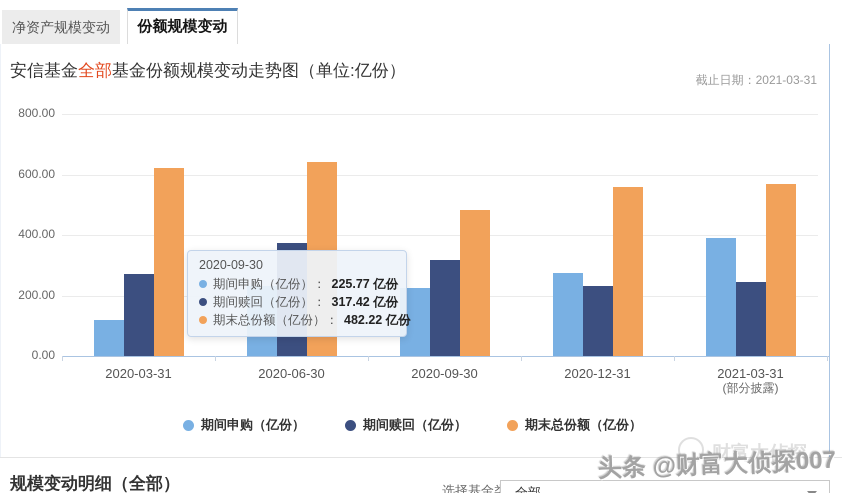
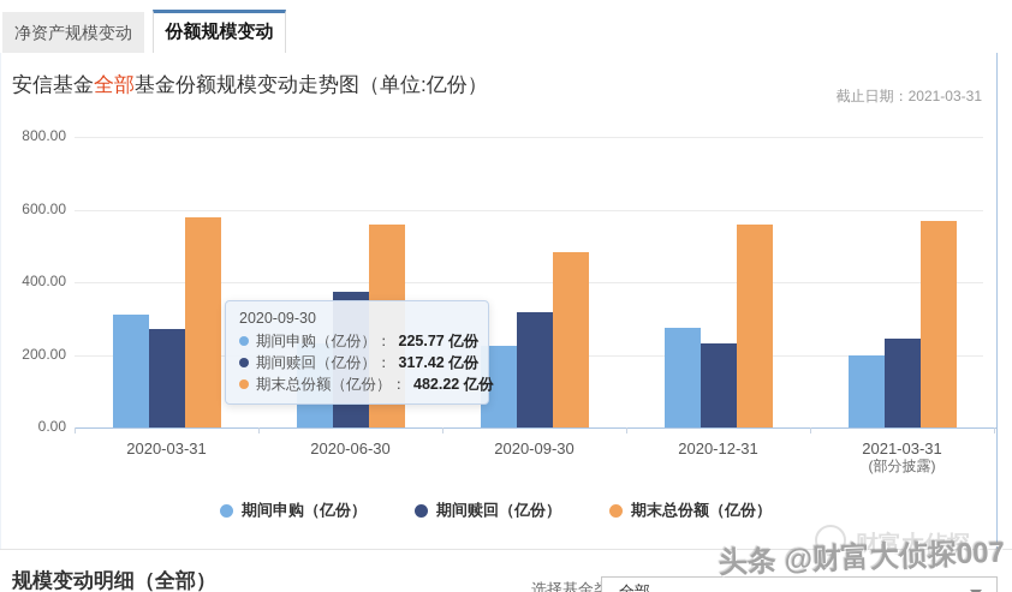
期间申购（亿份）/2020-03-31: 120 -> 310
期末总份额（亿份）/2020-03-31: 620 -> 580
期末总份额（亿份）/2020-06-30: 640 -> 560
期间申购（亿份）/2021-03-31: 390 -> 200
